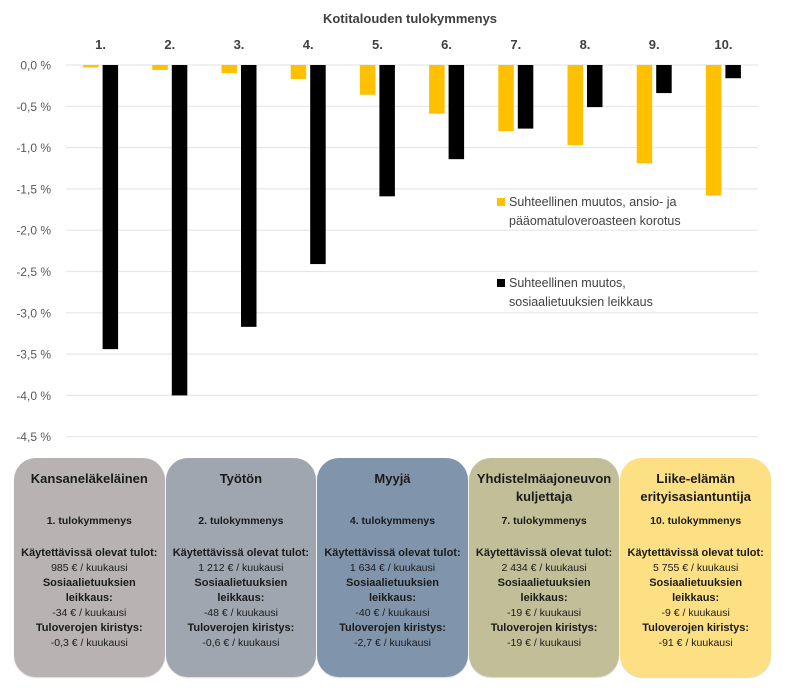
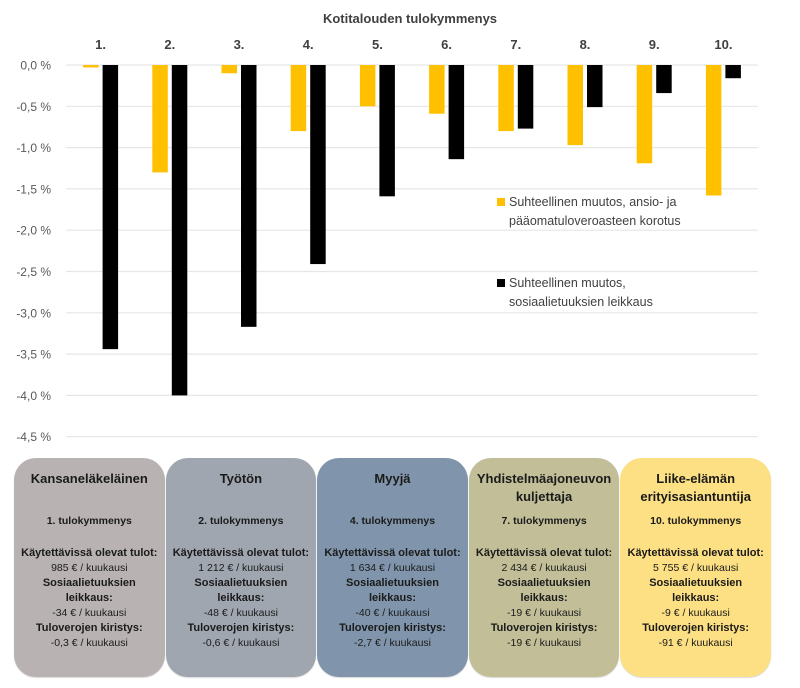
Suhteellinen muutos, ansio- ja pääomatuloveroasteen korotus/2.: -0,1% -> -1,3%
Suhteellinen muutos, ansio- ja pääomatuloveroasteen korotus/4.: -0,2% -> -0,8%
Suhteellinen muutos, ansio- ja pääomatuloveroasteen korotus/5.: -0,4% -> -0,5%
